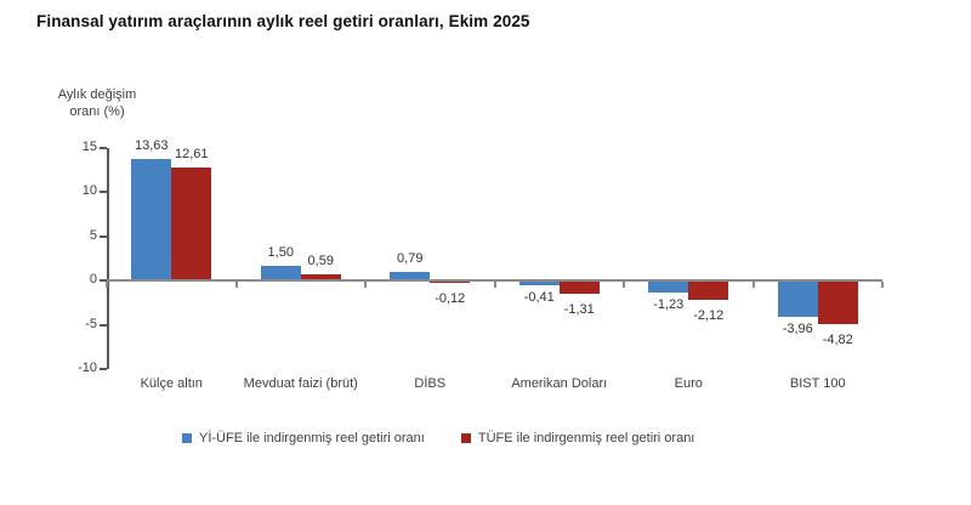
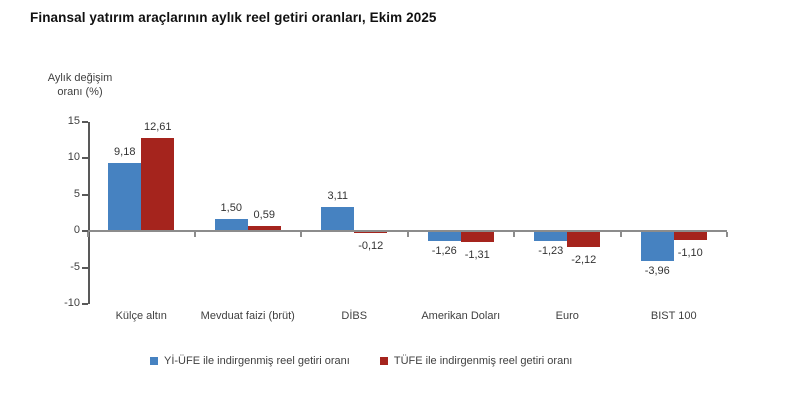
Yİ-ÜFE ile indirgenmiş reel getiri oranı/Külçe altın: 13,63 -> 9,18
Yİ-ÜFE ile indirgenmiş reel getiri oranı/DİBS: 0,79 -> 3,11
Yİ-ÜFE ile indirgenmiş reel getiri oranı/Amerikan Doları: -0,41 -> -1,26
TÜFE ile indirgenmiş reel getiri oranı/BIST 100: -4,82 -> -1,10
